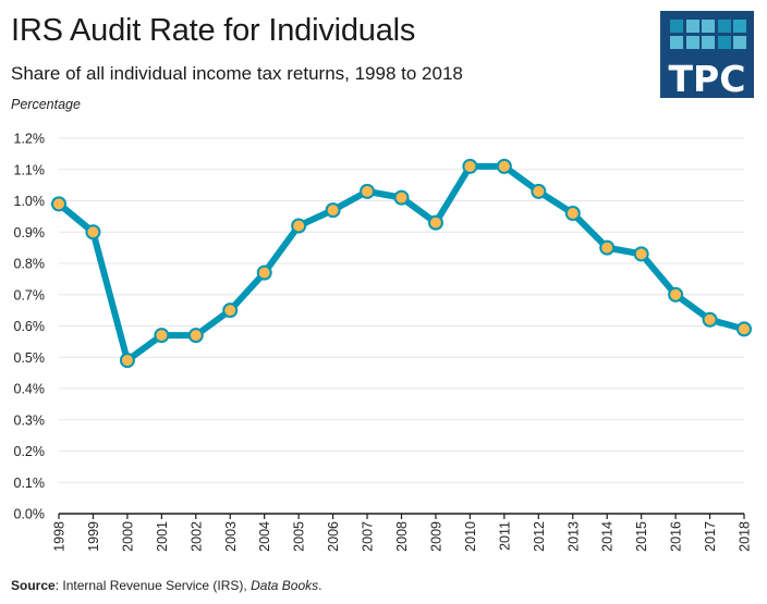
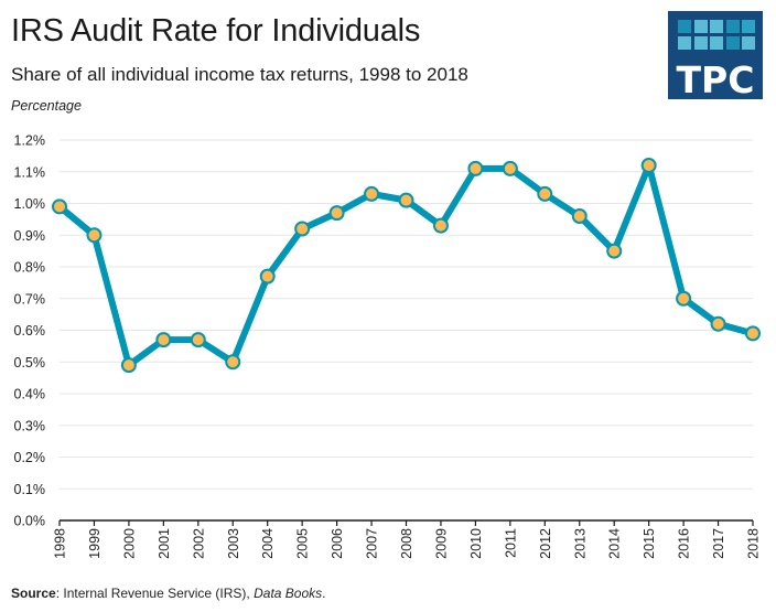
2003: 0.65% -> 0.50%
2015: 0.83% -> 1.12%
